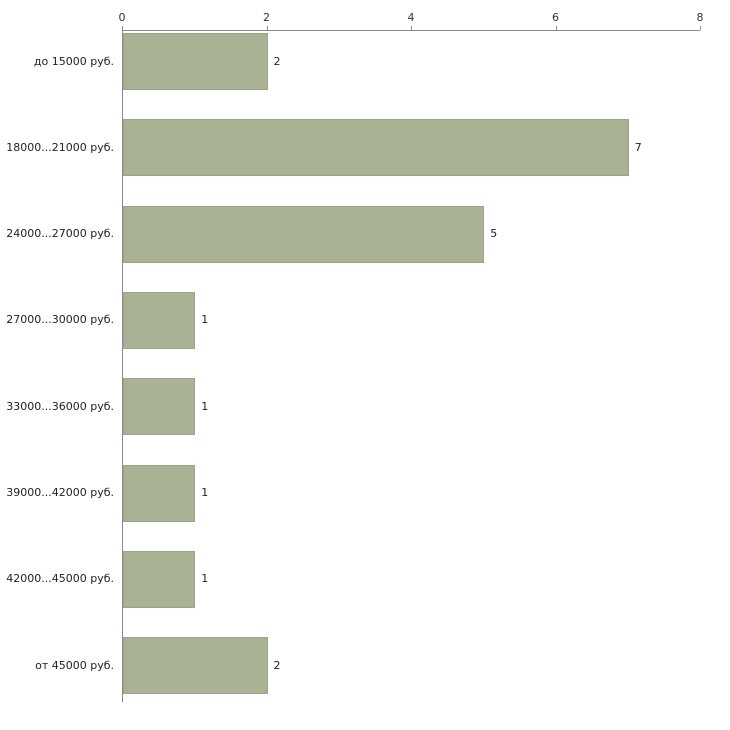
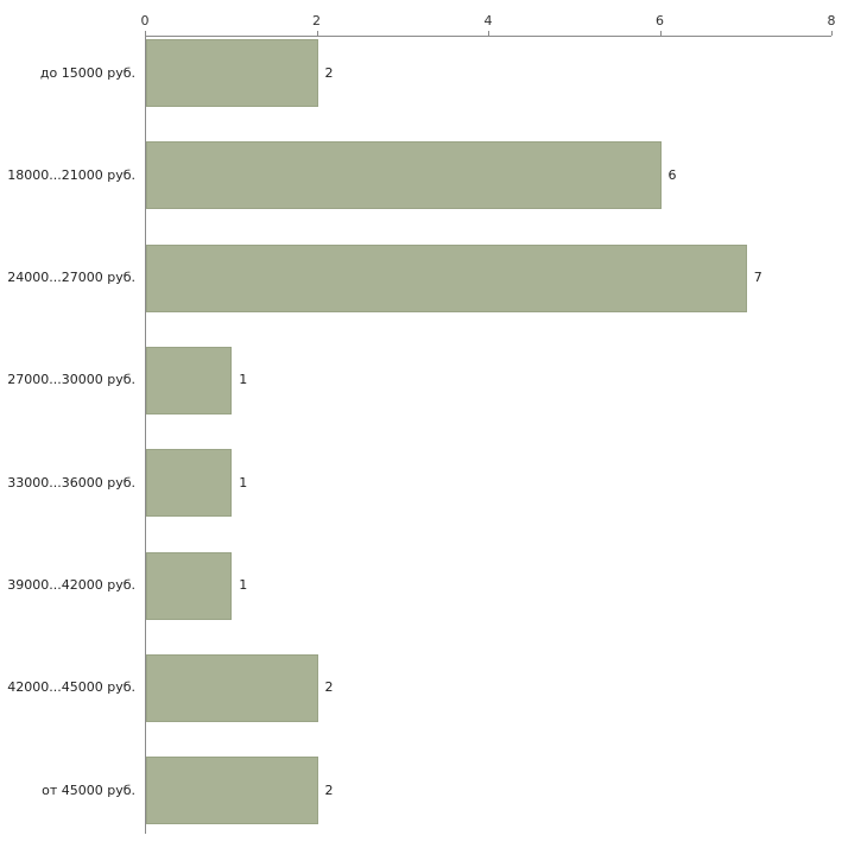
18000...21000 руб.: 7 -> 6
24000...27000 руб.: 5 -> 7
42000...45000 руб.: 1 -> 2
